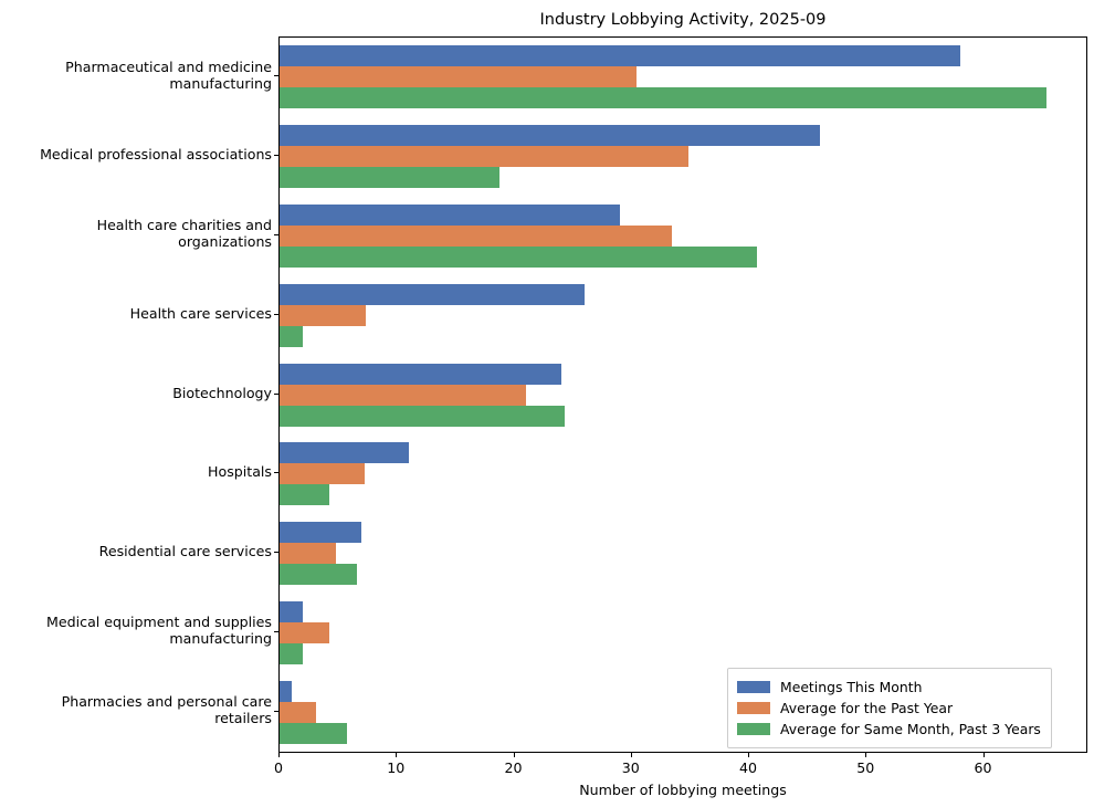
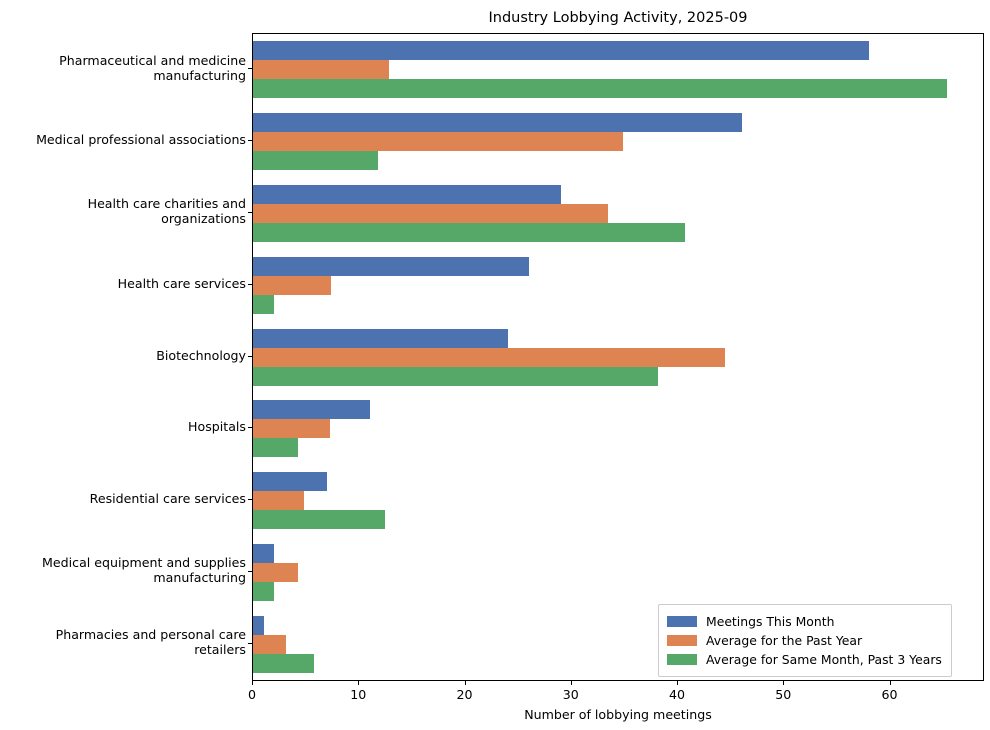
Average for the Past Year/Pharmaceutical and medicine manufacturing: 30.4 -> 12.8
Average for Same Month, Past 3 Years/Medical professional associations: 18.7 -> 11.8
Average for the Past Year/Biotechnology: 21.0 -> 44.4
Average for Same Month, Past 3 Years/Biotechnology: 24.3 -> 38.1
Average for Same Month, Past 3 Years/Residential care services: 6.6 -> 12.4
